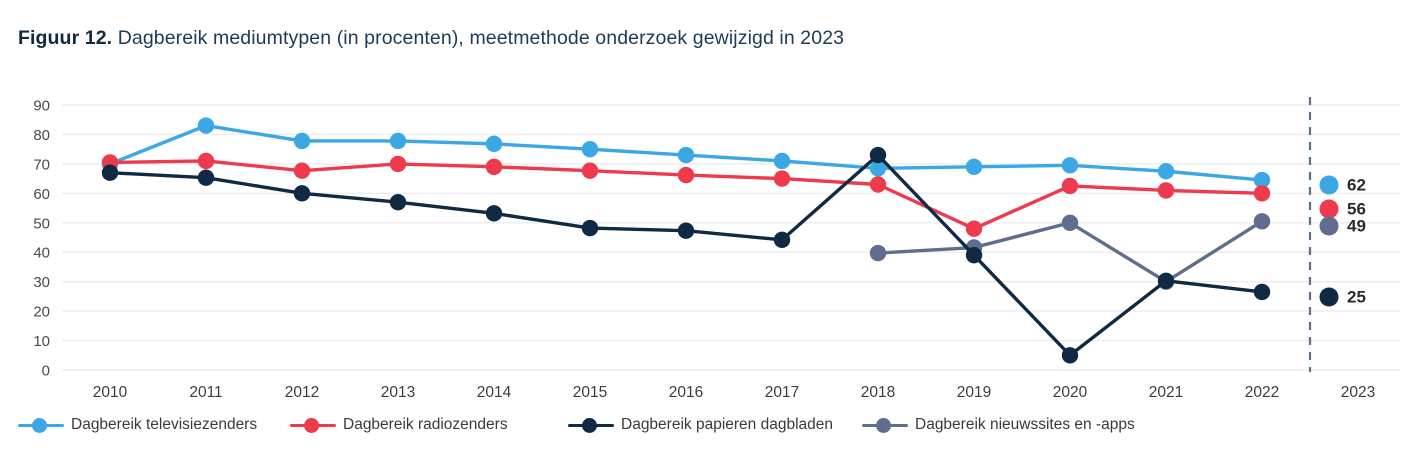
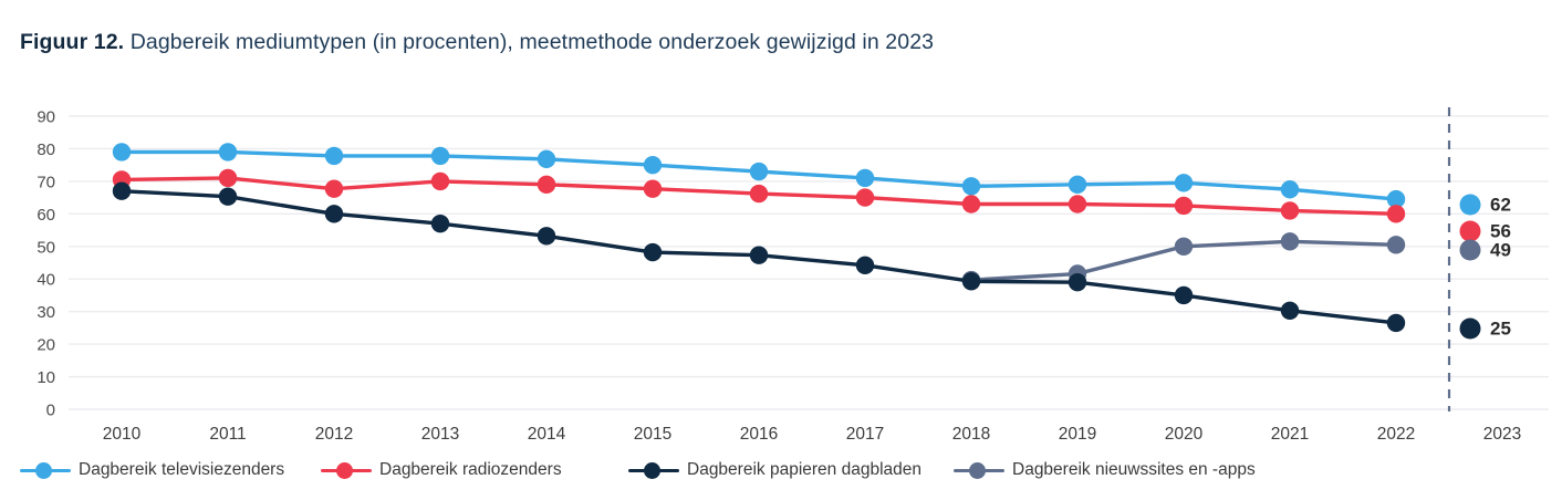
Dagbereik televisiezenders/2010: 70 -> 79
Dagbereik televisiezenders/2011: 83 -> 79
Dagbereik papieren dagbladen/2018: 73 -> 39
Dagbereik radiozenders/2019: 48 -> 63
Dagbereik papieren dagbladen/2020: 5 -> 35
Dagbereik nieuwssites en -apps/2021: 30 -> 52
